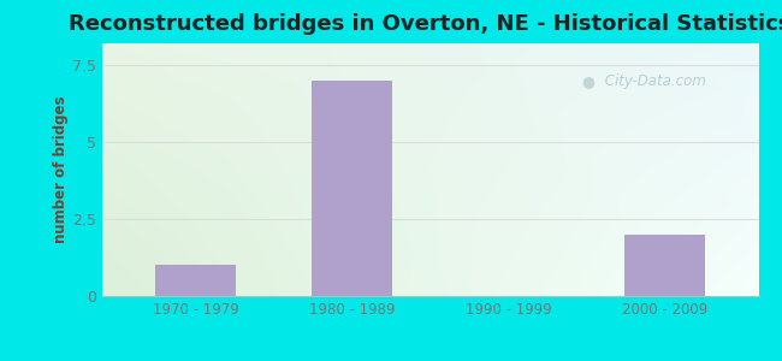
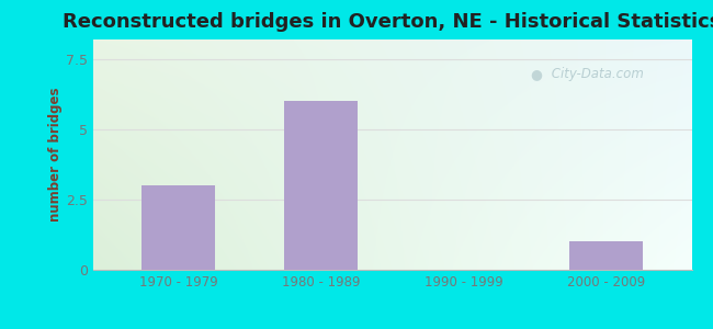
1970 - 1979: 1 -> 3
1980 - 1989: 7 -> 6
2000 - 2009: 2 -> 1
